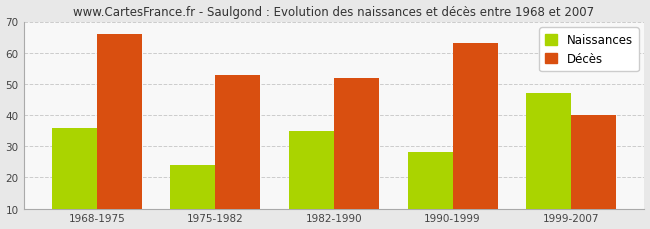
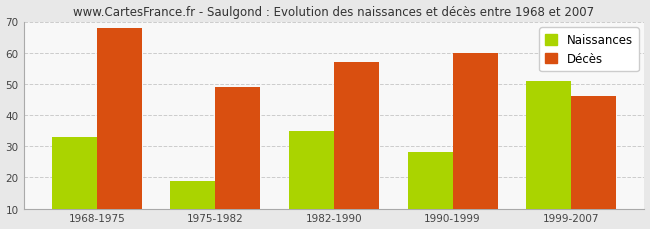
Naissances/1968-1975: 36 -> 33
Décès/1968-1975: 66 -> 68
Naissances/1975-1982: 24 -> 19
Décès/1975-1982: 53 -> 49
Décès/1982-1990: 52 -> 57
Décès/1990-1999: 63 -> 60
Naissances/1999-2007: 47 -> 51
Décès/1999-2007: 40 -> 46
